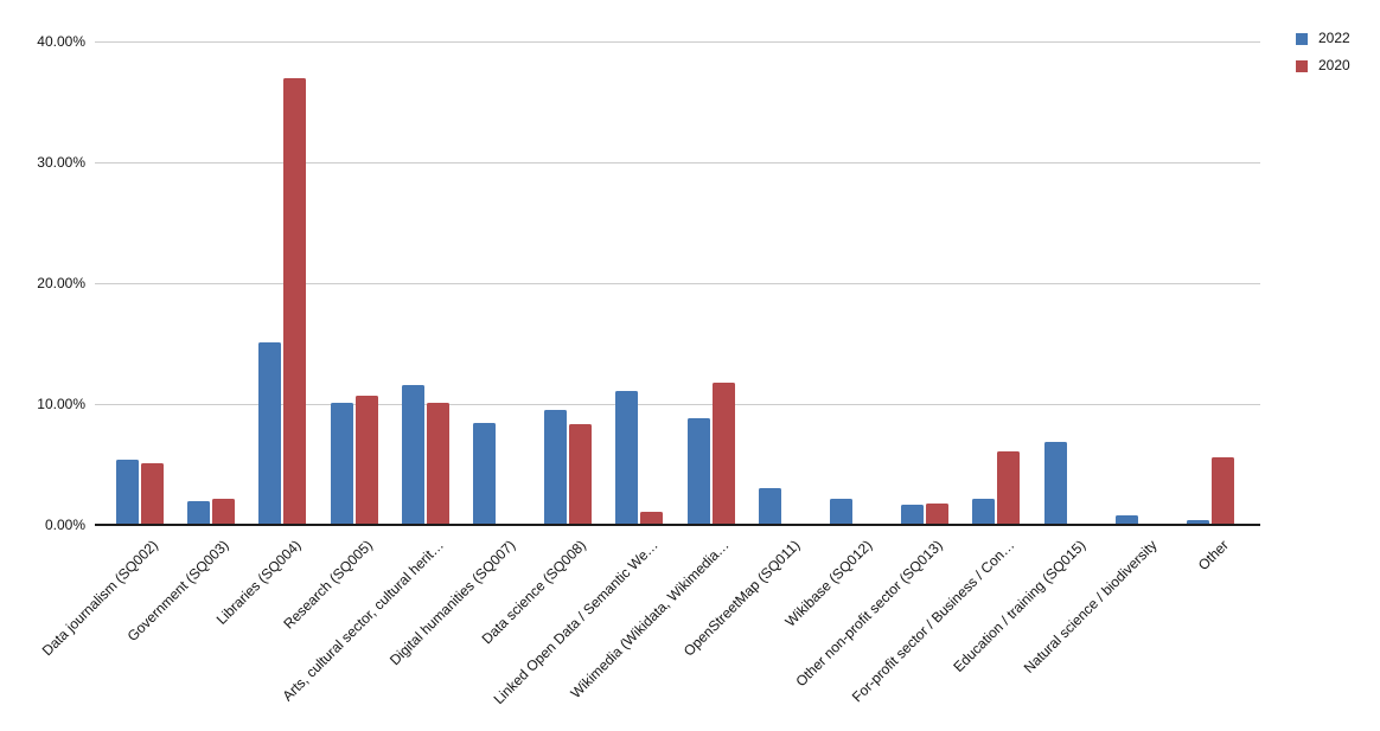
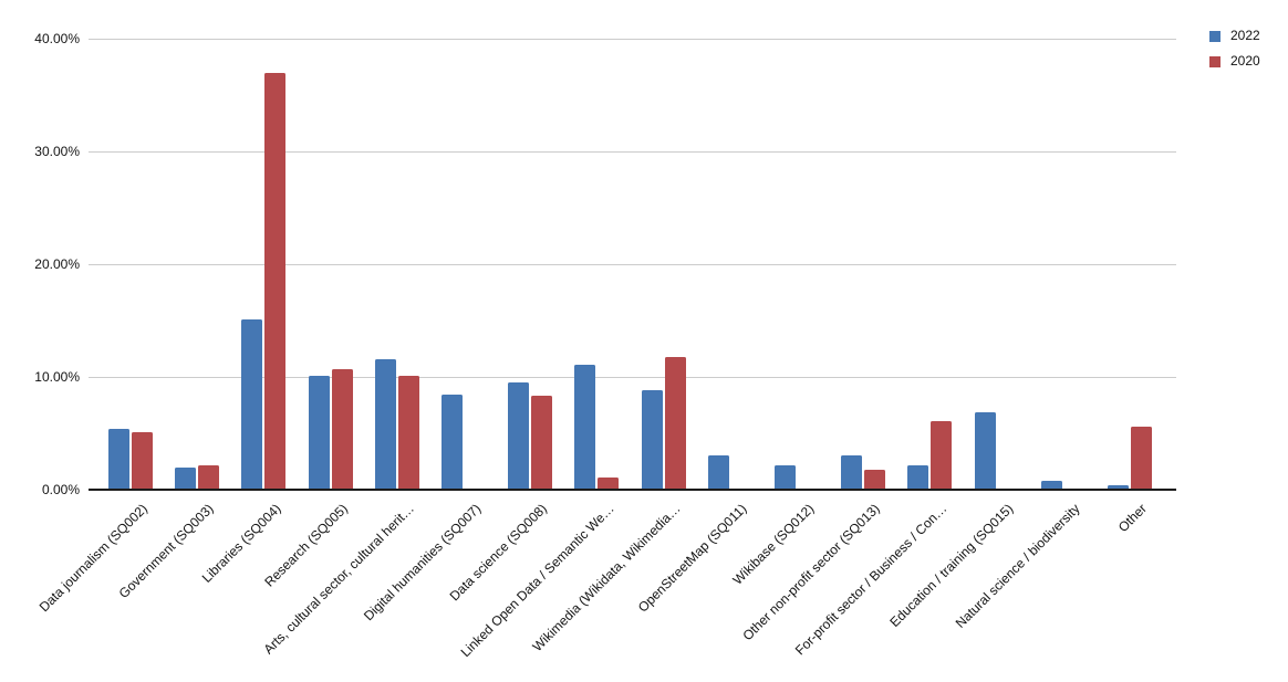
2022/Other non-profit sector (SQ013): 1.7% -> 3.0%
